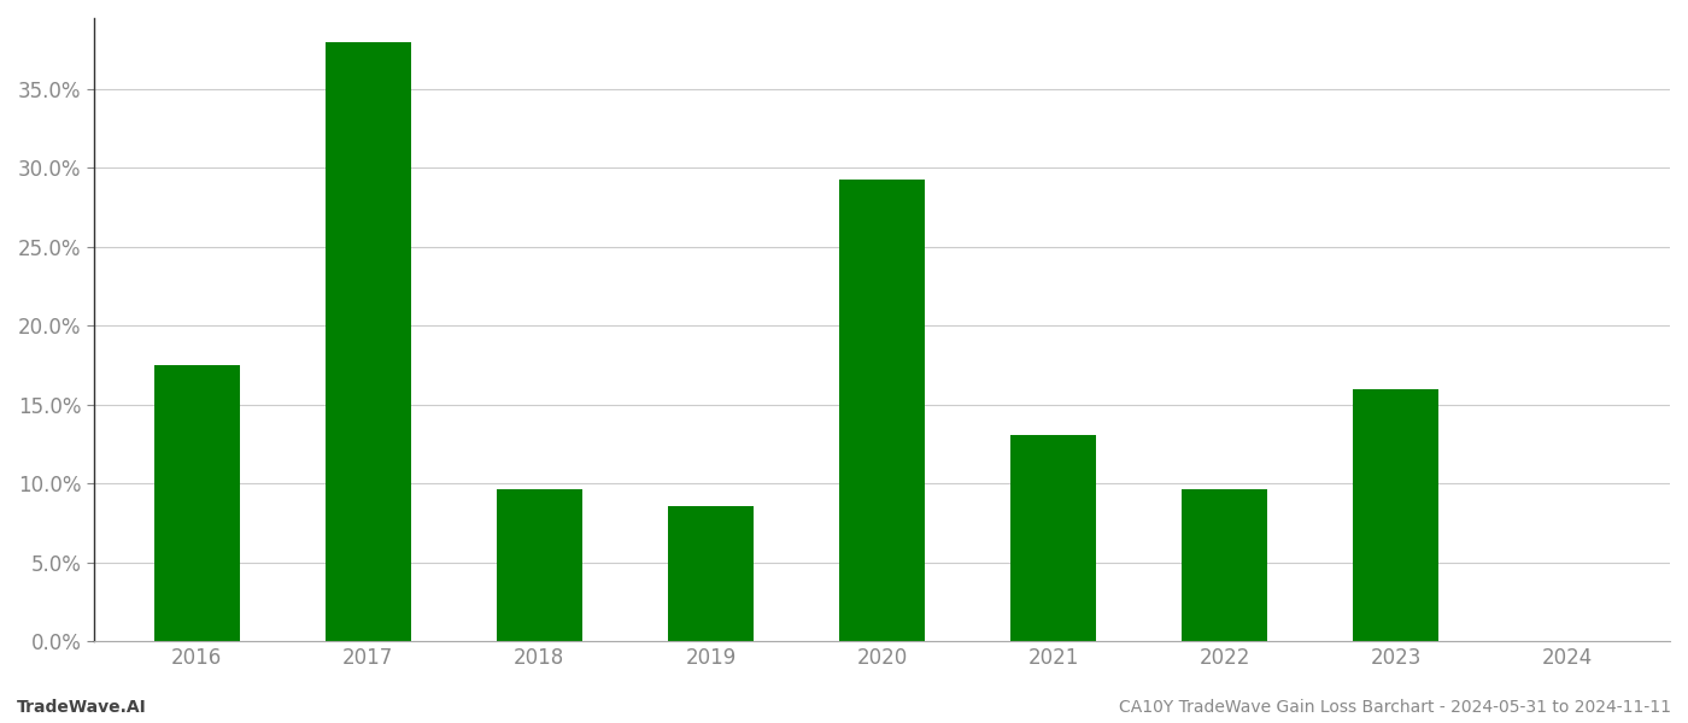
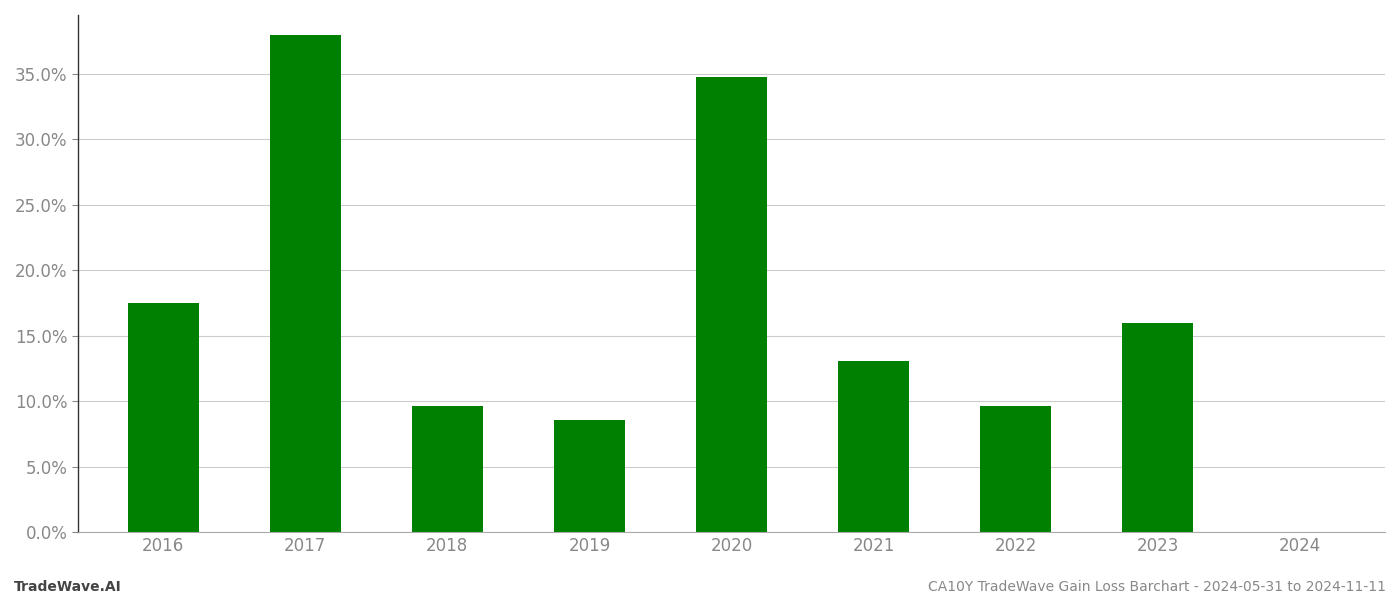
2020: 29.3% -> 34.8%
